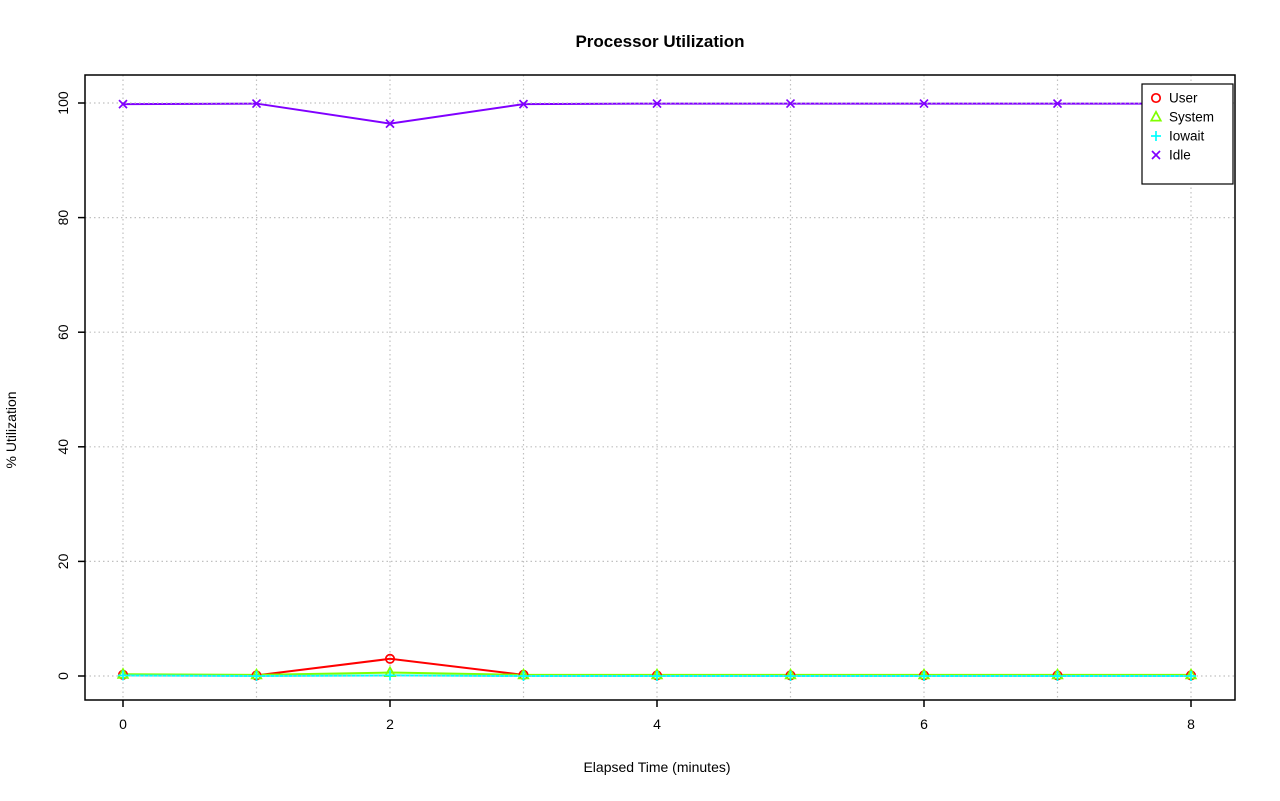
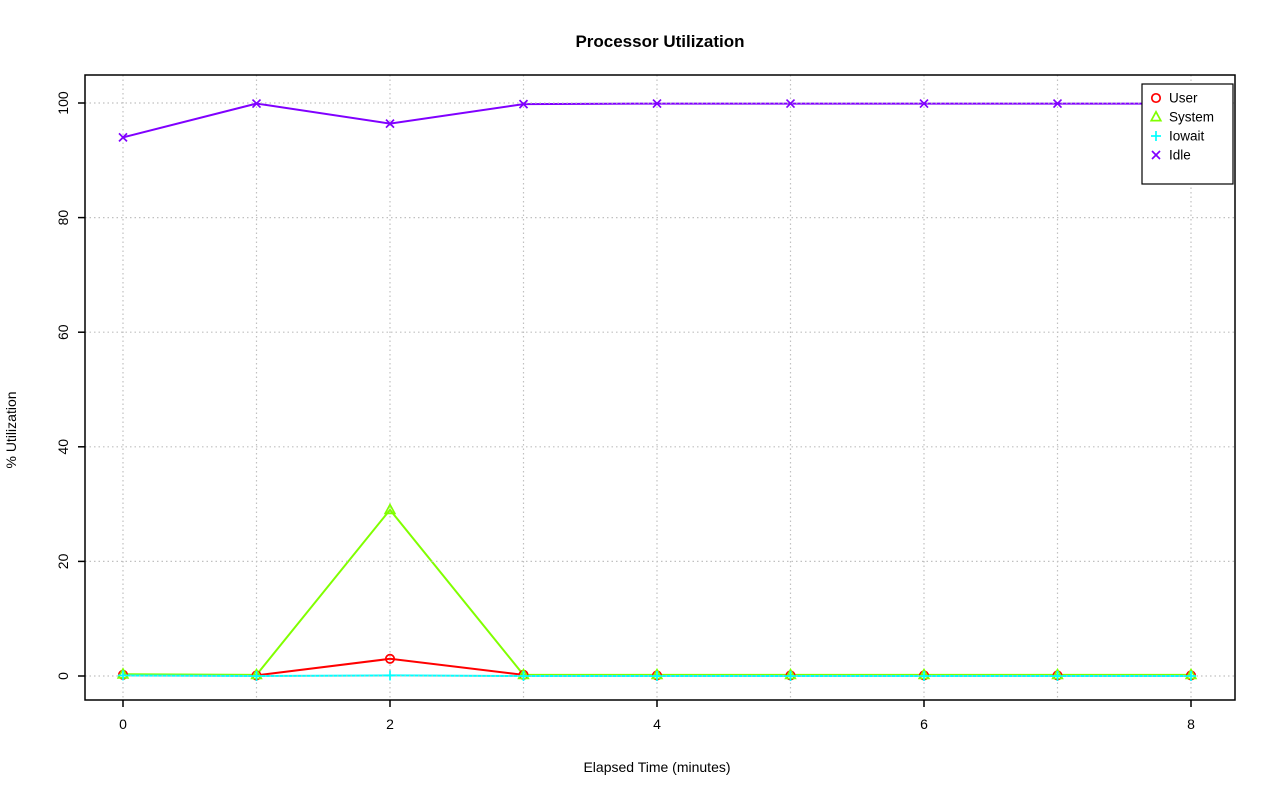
Idle/0: 100 -> 94
System/2: 1 -> 29
